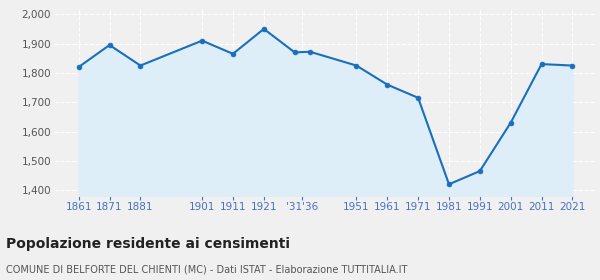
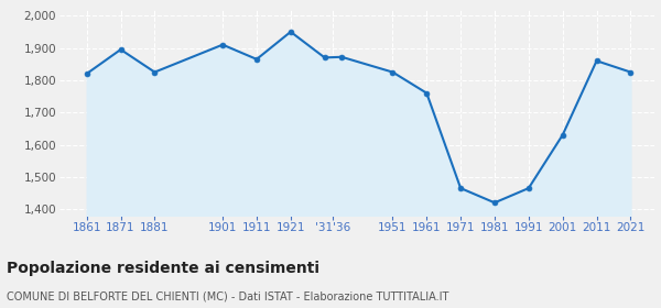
1971: 1,715 -> 1,465
2011: 1,830 -> 1,860
